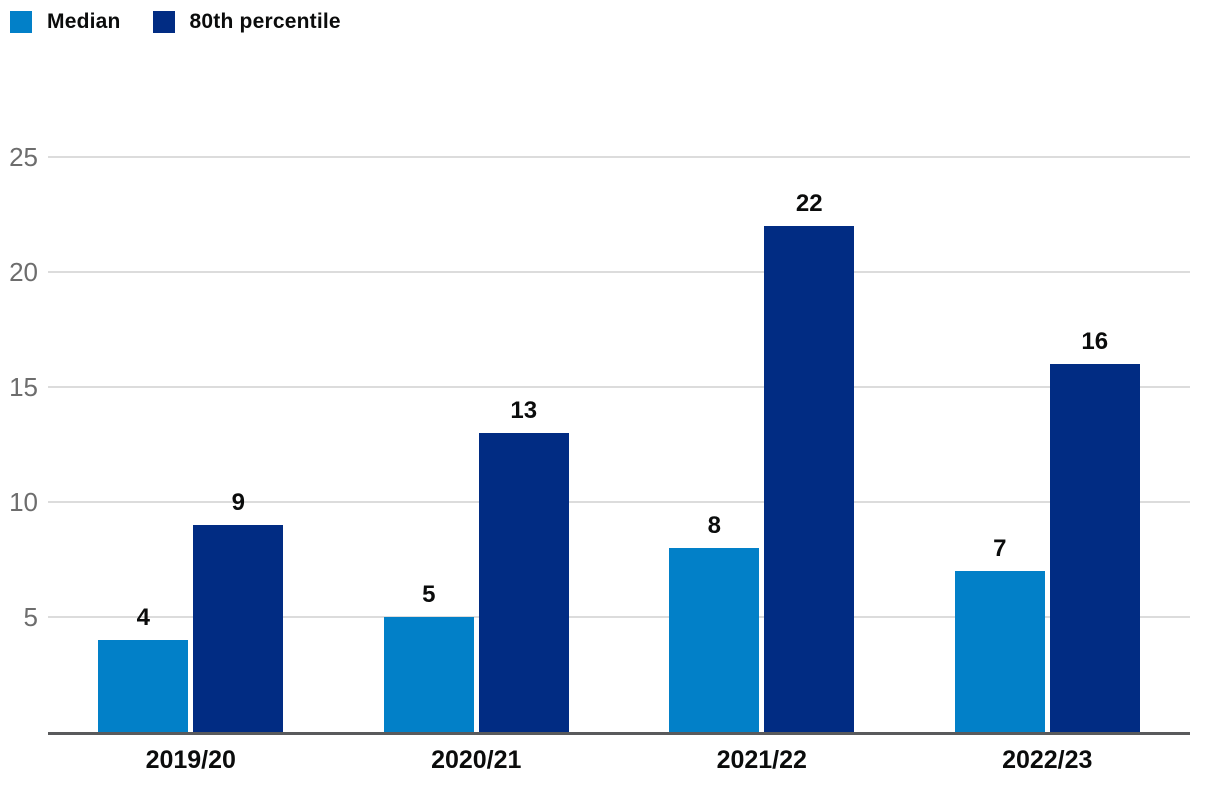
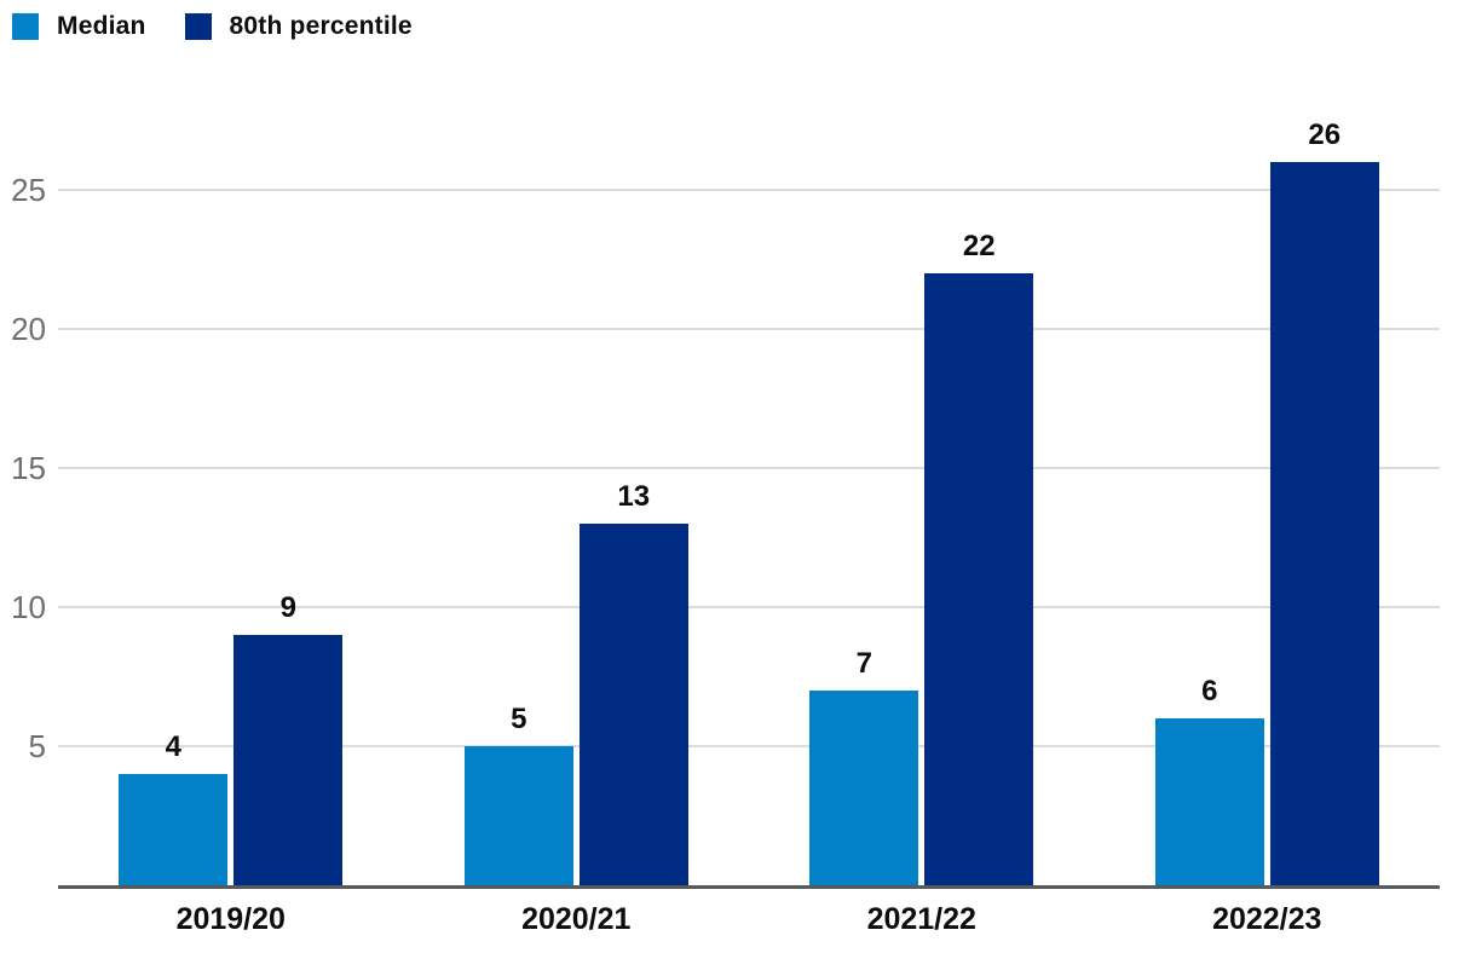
Median/2021/22: 8 -> 7
Median/2022/23: 7 -> 6
80th percentile/2022/23: 16 -> 26
